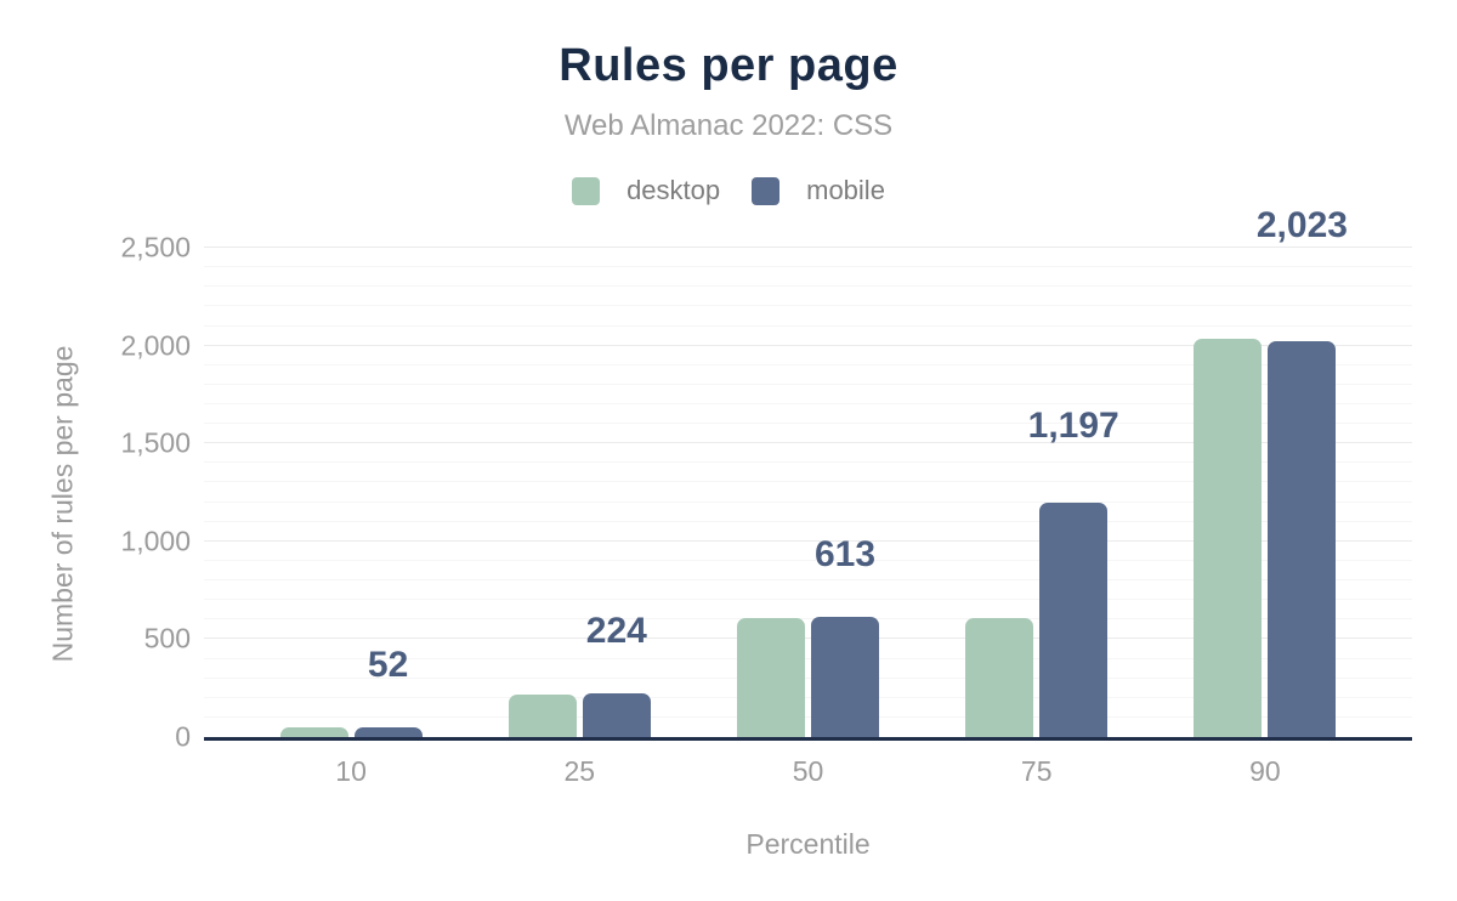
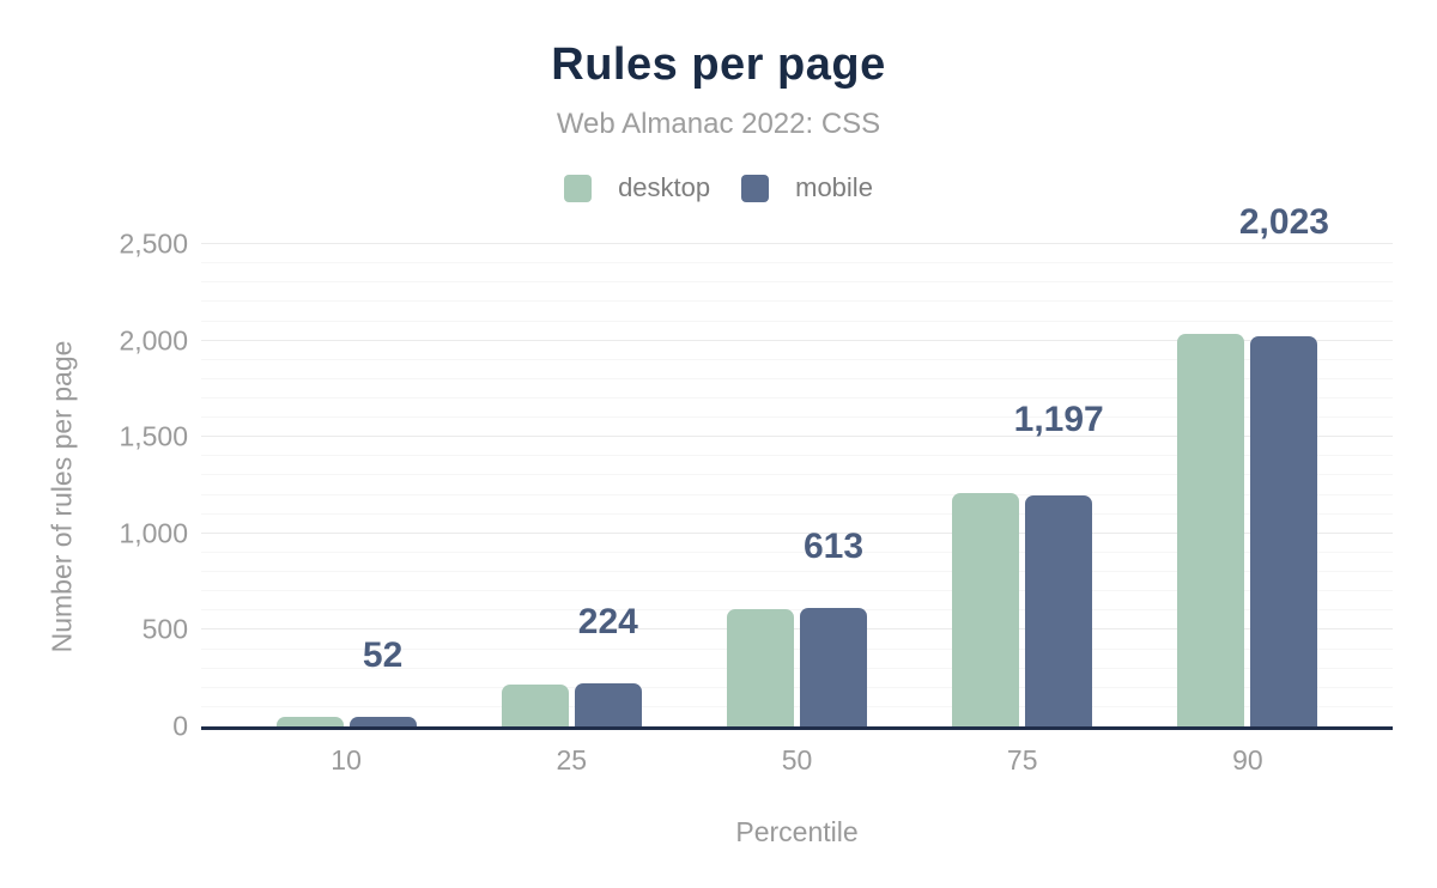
desktop/75: 610 -> 1210
